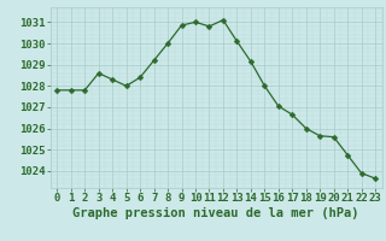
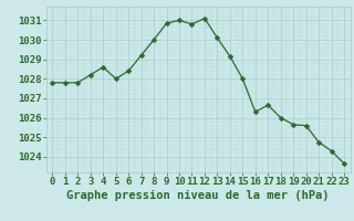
3: 1028.6 -> 1028.2
4: 1028.3 -> 1028.6
16: 1027.0 -> 1026.3
22: 1023.9 -> 1024.3
